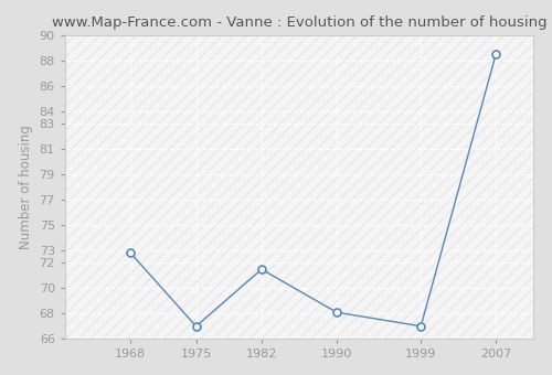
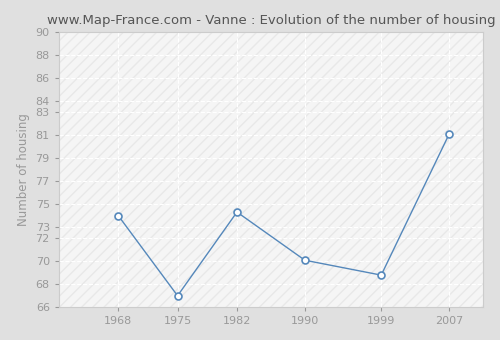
1968: 72.8 -> 74.0
1982: 71.5 -> 74.3
1990: 68.1 -> 70.1
1999: 67.0 -> 68.8
2007: 88.5 -> 81.1
